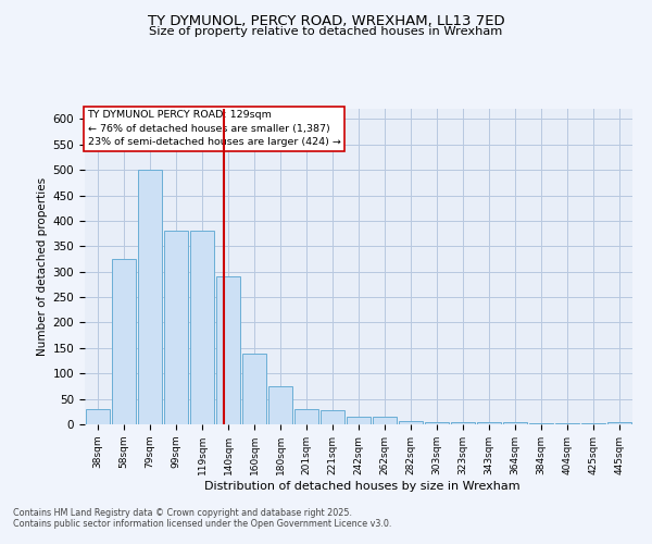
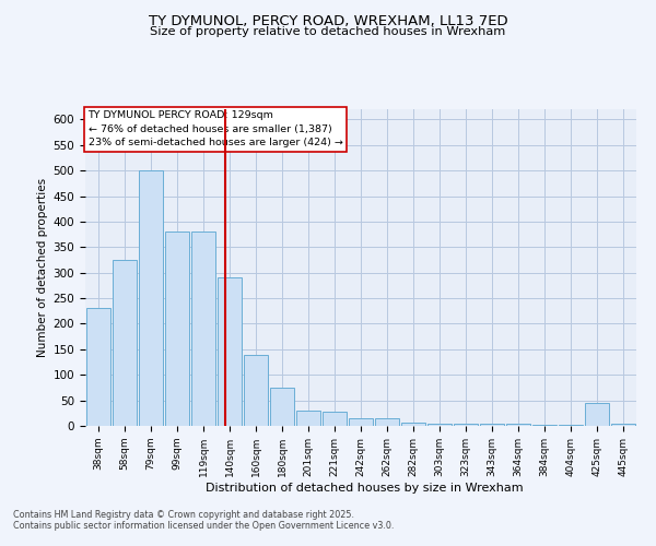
38sqm: 30 -> 230
425sqm: 2 -> 45
